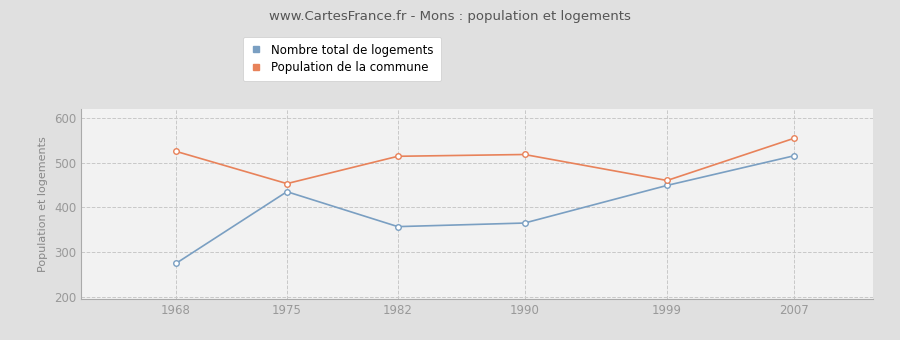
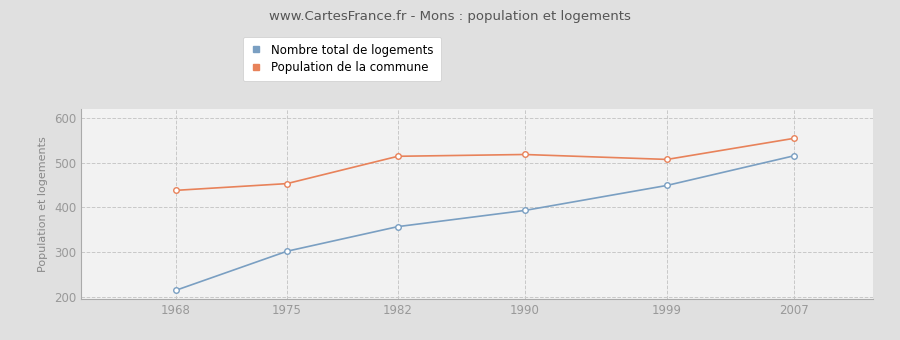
Nombre total de logements/1968: 275 -> 215
Population de la commune/1968: 525 -> 438
Nombre total de logements/1975: 435 -> 302
Nombre total de logements/1990: 365 -> 393
Population de la commune/1999: 460 -> 507
